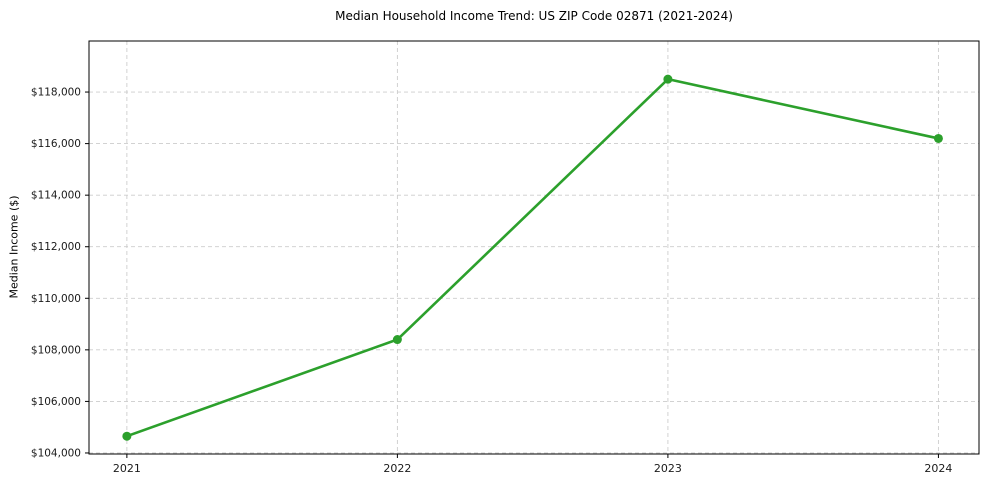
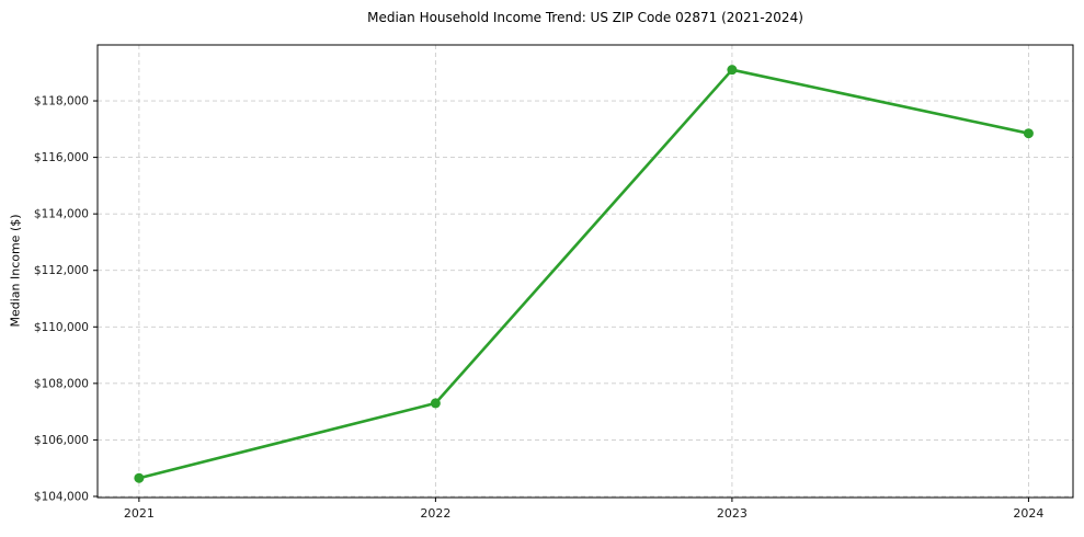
2022: $108400 -> $107300
2023: $118500 -> $119100
2024: $116200 -> $116800
